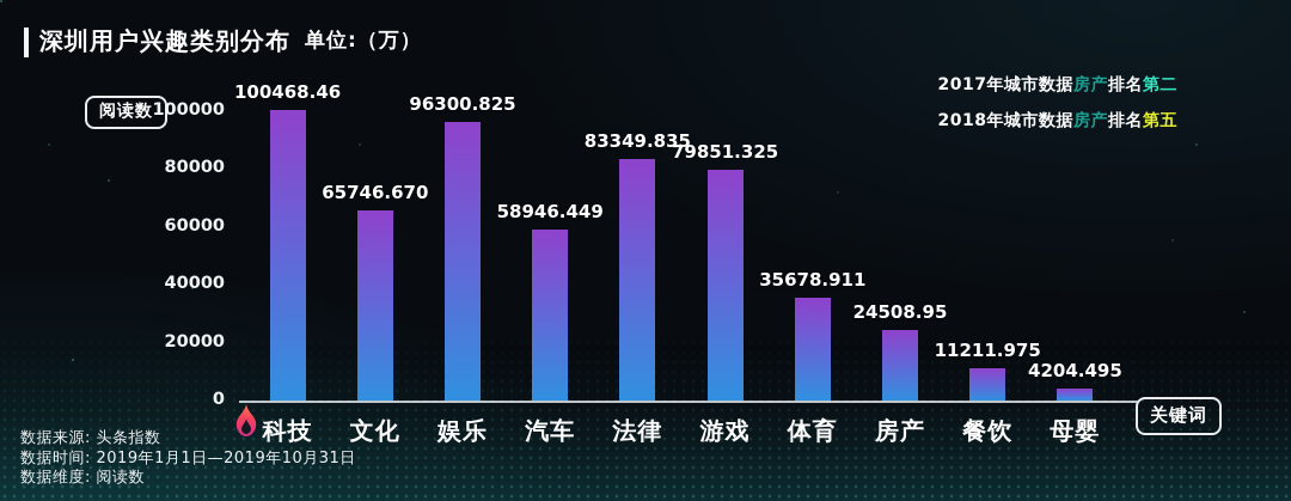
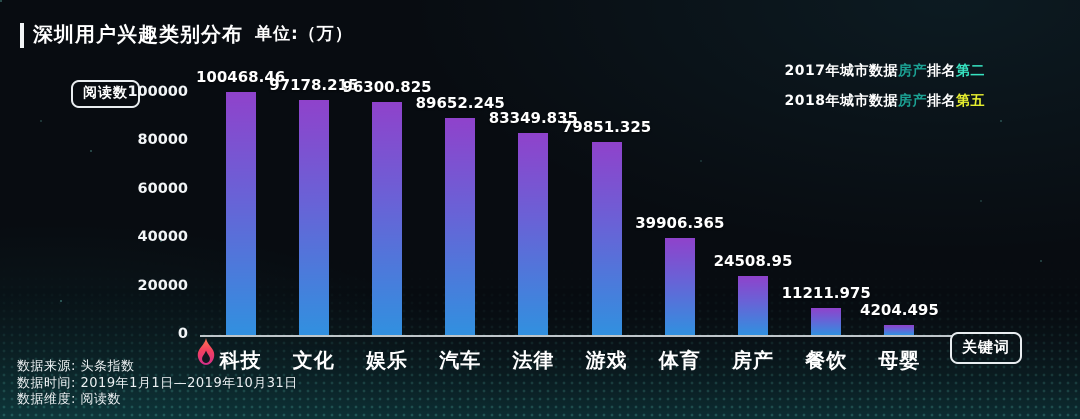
文化: 65746.670 -> 97178.215
汽车: 58946.449 -> 89652.245
体育: 35678.911 -> 39906.365
